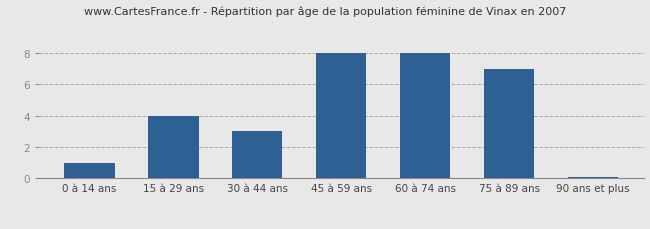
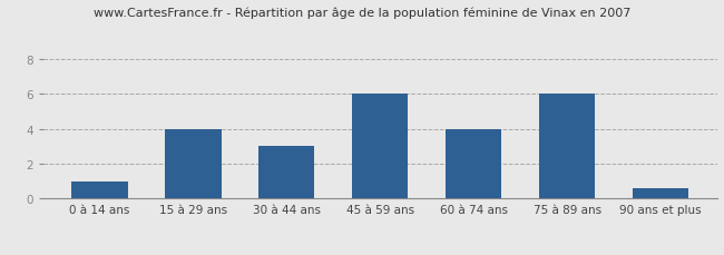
45 à 59 ans: 8.0 -> 6.0
60 à 74 ans: 8.0 -> 4.0
75 à 89 ans: 7.0 -> 6.0
90 ans et plus: 0.1 -> 0.6
